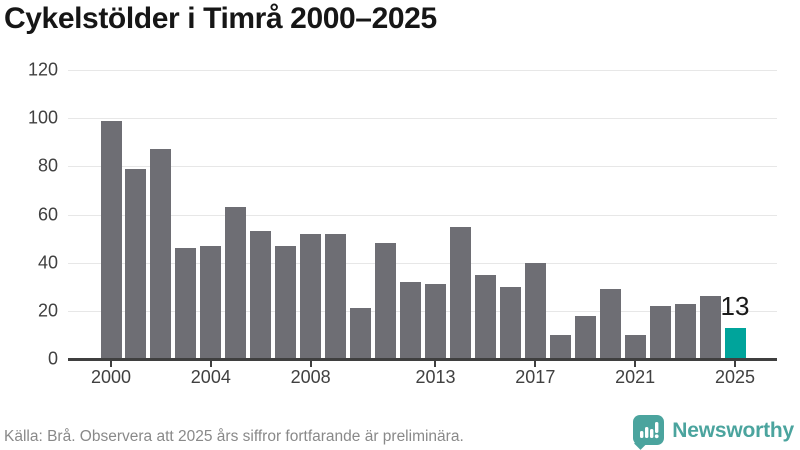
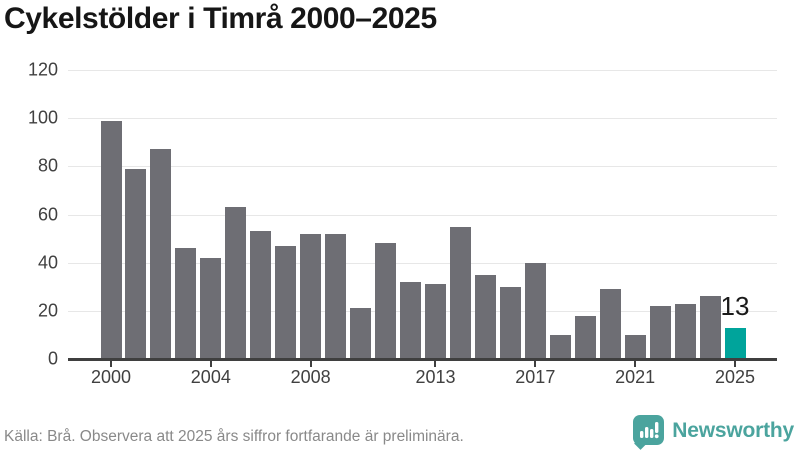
2004: 47 -> 42
